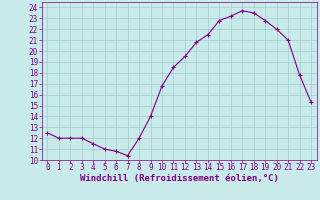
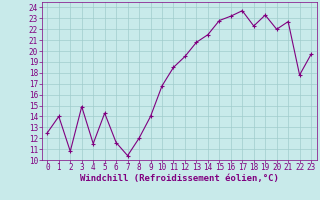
1: 12.0 -> 14.0
2: 12.0 -> 10.8
3: 12.0 -> 14.9
5: 11.0 -> 14.3
6: 10.8 -> 11.6
18: 23.5 -> 22.3
19: 22.8 -> 23.3
21: 21.0 -> 22.7
23: 15.3 -> 19.7
